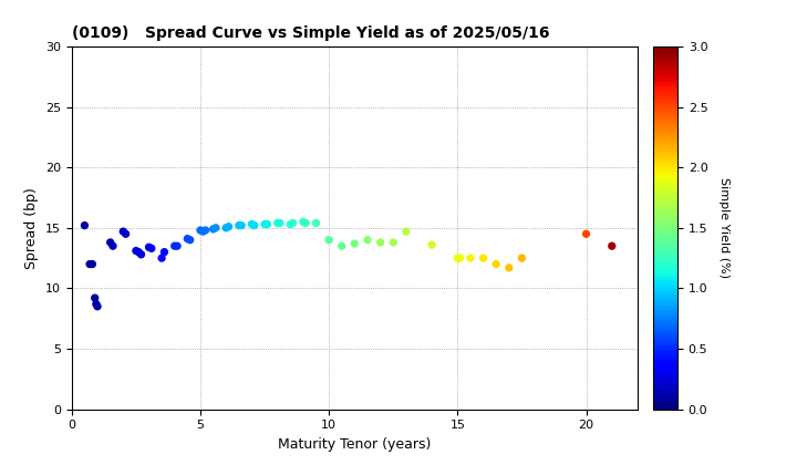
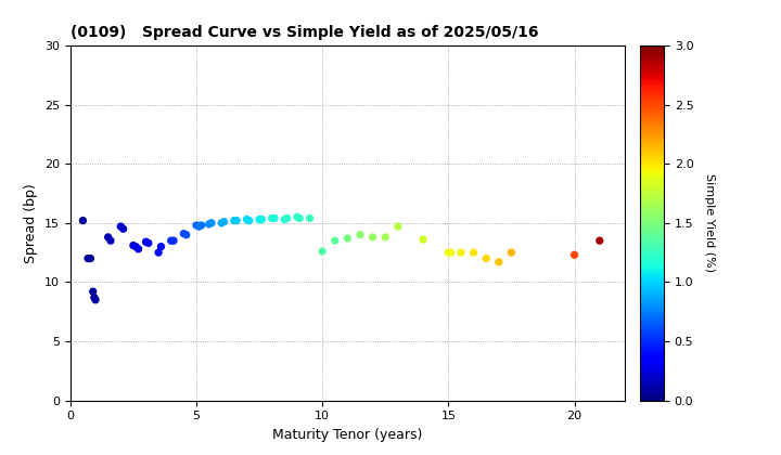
10: 14.0 -> 12.6
20: 14.5 -> 12.3
